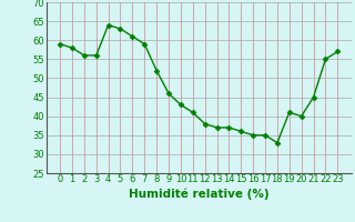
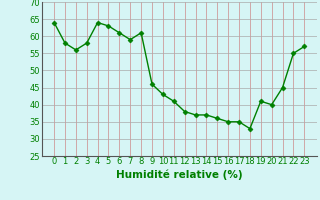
0: 59 -> 64
3: 56 -> 58
8: 52 -> 61
